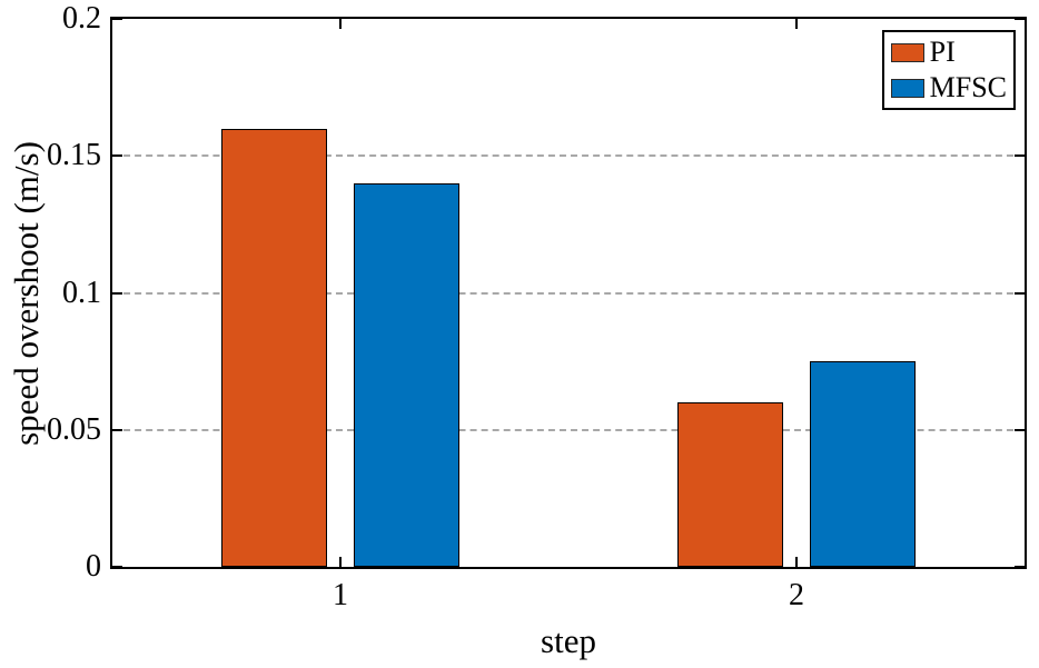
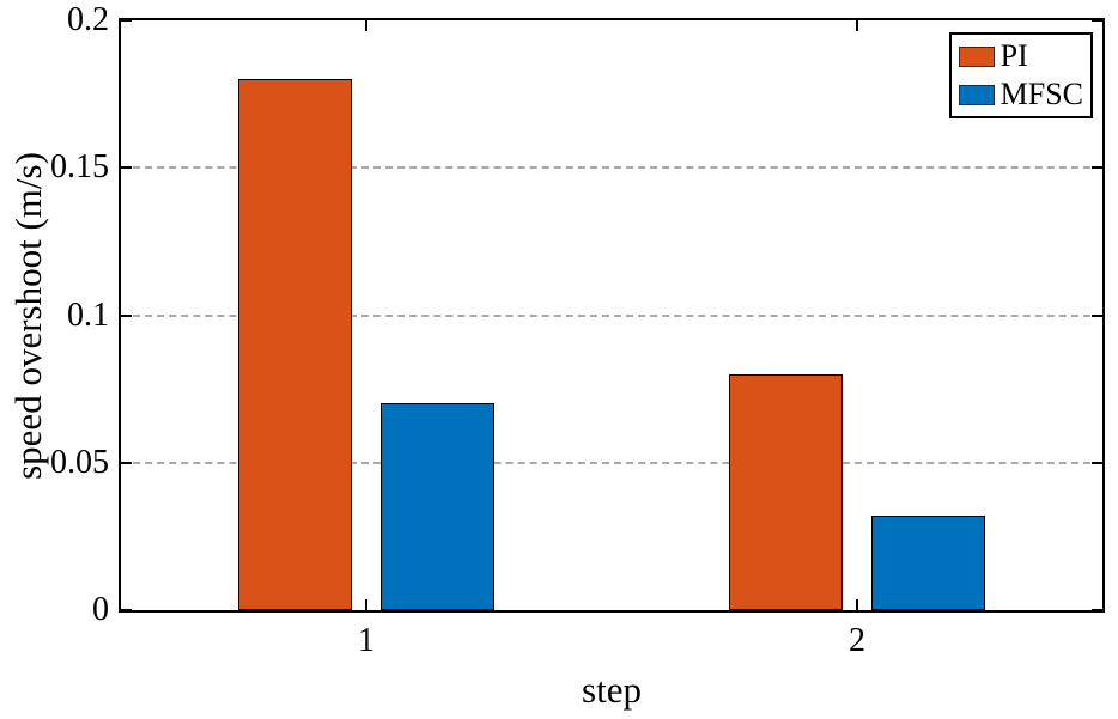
PI/1: 0.16 -> 0.18
MFSC/1: 0.140 -> 0.070
PI/2: 0.06 -> 0.08
MFSC/2: 0.075 -> 0.032
